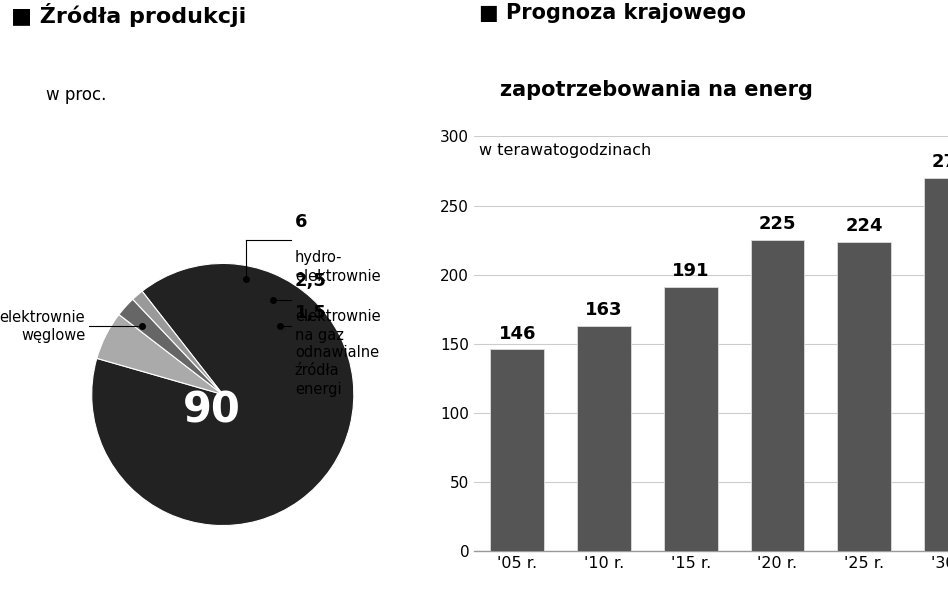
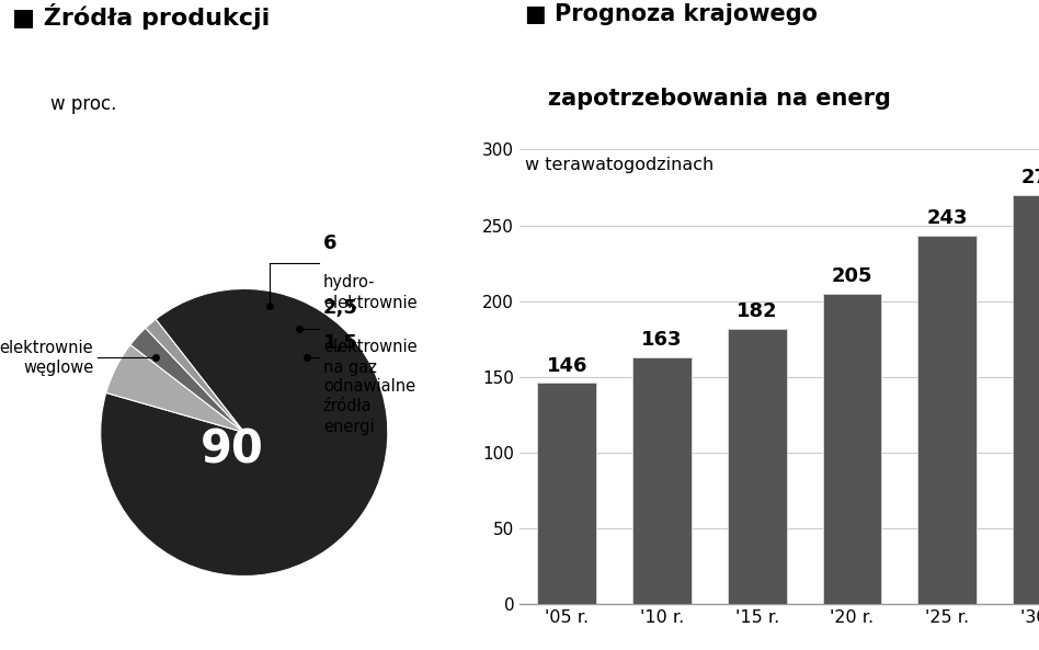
'15 r.: 191 -> 182
'20 r.: 225 -> 205
'25 r.: 224 -> 243
